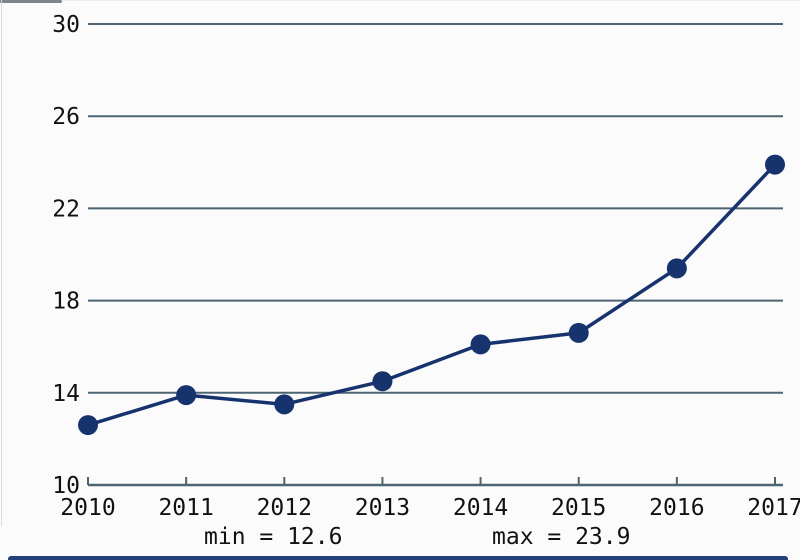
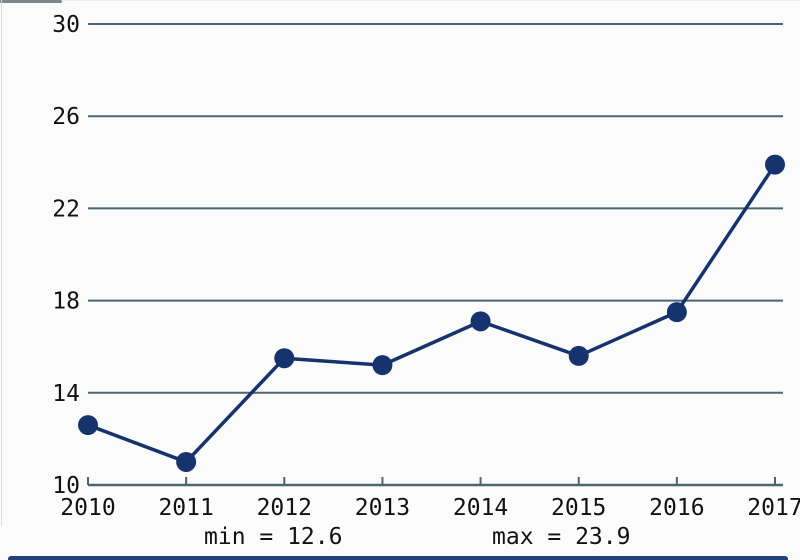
2011: 13.9 -> 11.0
2012: 13.5 -> 15.5
2013: 14.5 -> 15.2
2014: 16.1 -> 17.1
2015: 16.6 -> 15.6
2016: 19.4 -> 17.5
